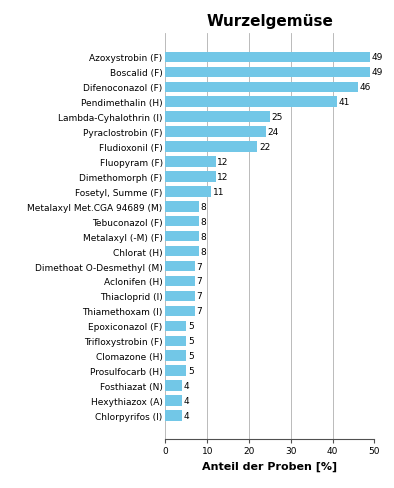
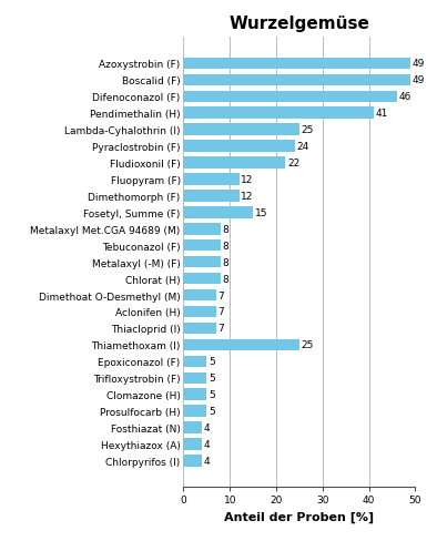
Fosetyl, Summe (F): 11 -> 15
Thiamethoxam (I): 7 -> 25
